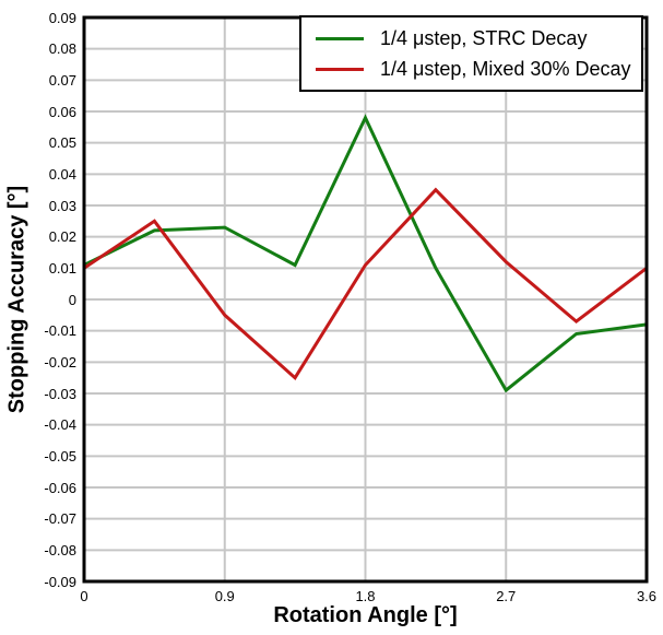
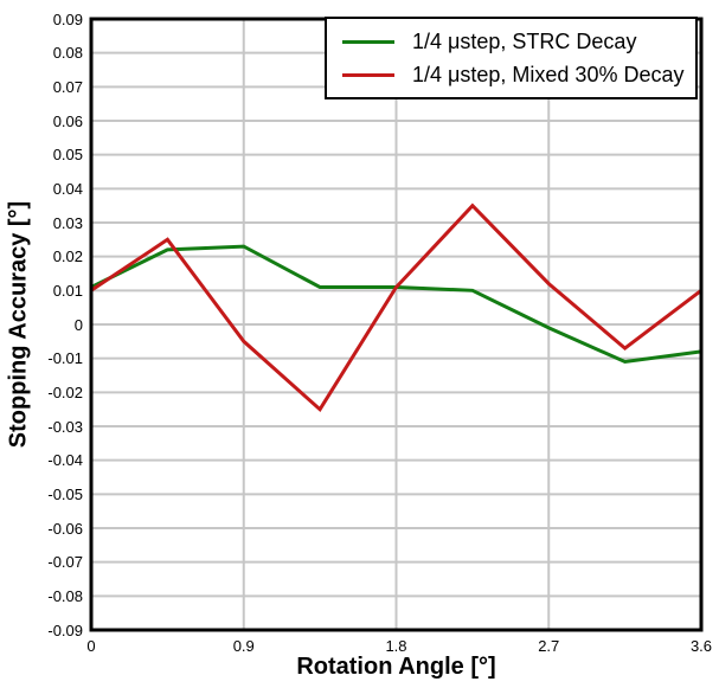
1/4 μstep, STRC Decay/1.8: 0.058 -> 0.011
1/4 μstep, STRC Decay/2.7: -0.029 -> -0.001
